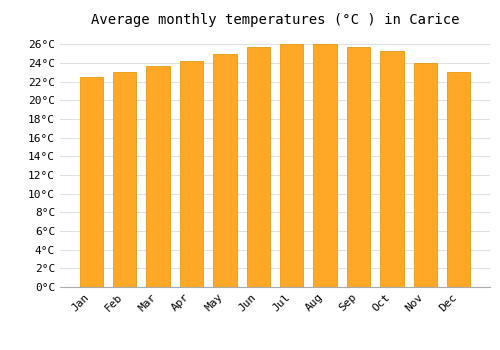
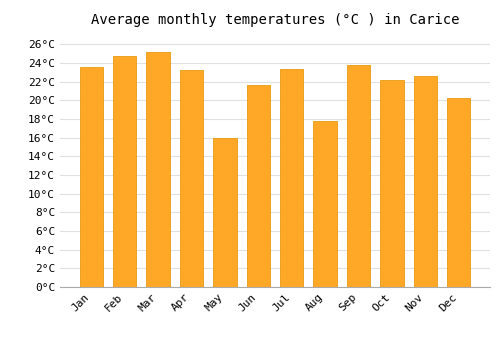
Jan: 22.5°C -> 23.6°C
Feb: 23.0°C -> 24.8°C
Mar: 23.7°C -> 25.2°C
Apr: 24.2°C -> 23.2°C
May: 25.0°C -> 16.0°C
Jun: 25.7°C -> 21.6°C
Jul: 26.0°C -> 23.4°C
Aug: 26.0°C -> 17.8°C
Sep: 25.7°C -> 23.8°C
Oct: 25.3°C -> 22.2°C
Nov: 24.0°C -> 22.6°C
Dec: 23.0°C -> 20.2°C
